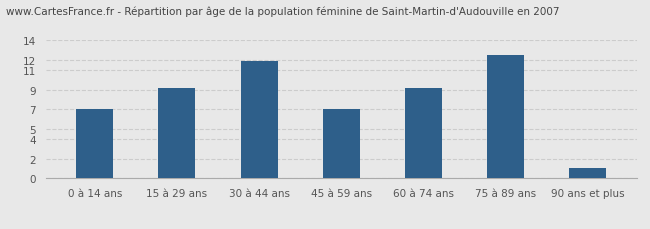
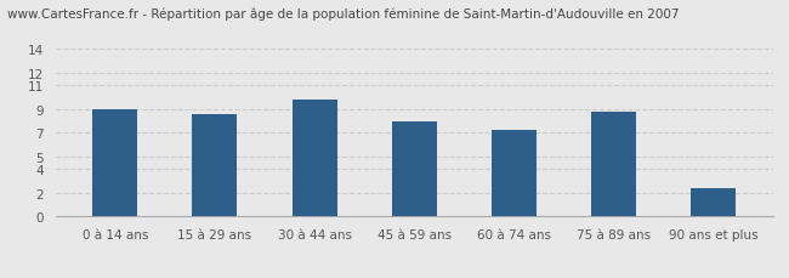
0 à 14 ans: 7.0 -> 9.0
15 à 29 ans: 9.2 -> 8.6
30 à 44 ans: 11.9 -> 9.8
45 à 59 ans: 7.0 -> 8.0
60 à 74 ans: 9.2 -> 7.2
75 à 89 ans: 12.5 -> 8.8
90 ans et plus: 1.1 -> 2.4
